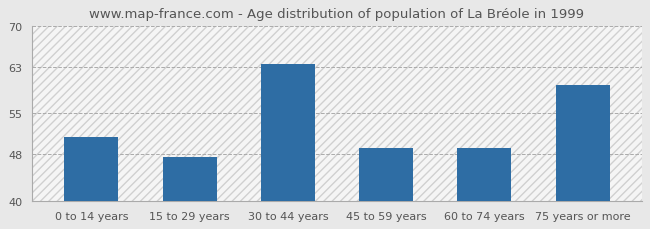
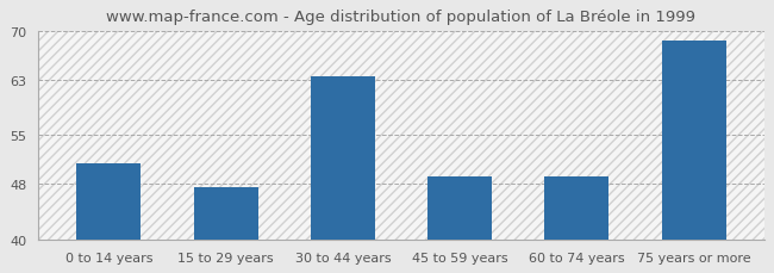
75 years or more: 59.8 -> 68.5
